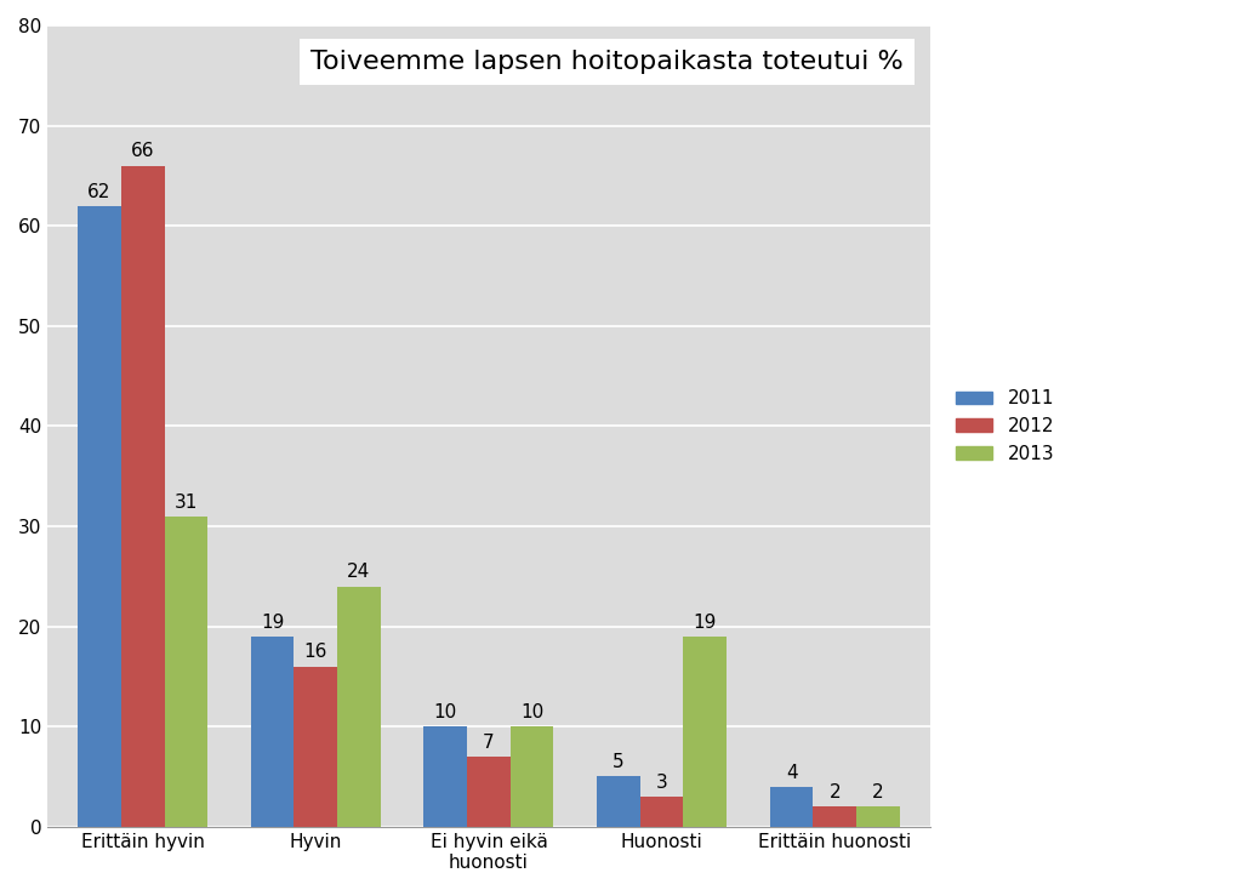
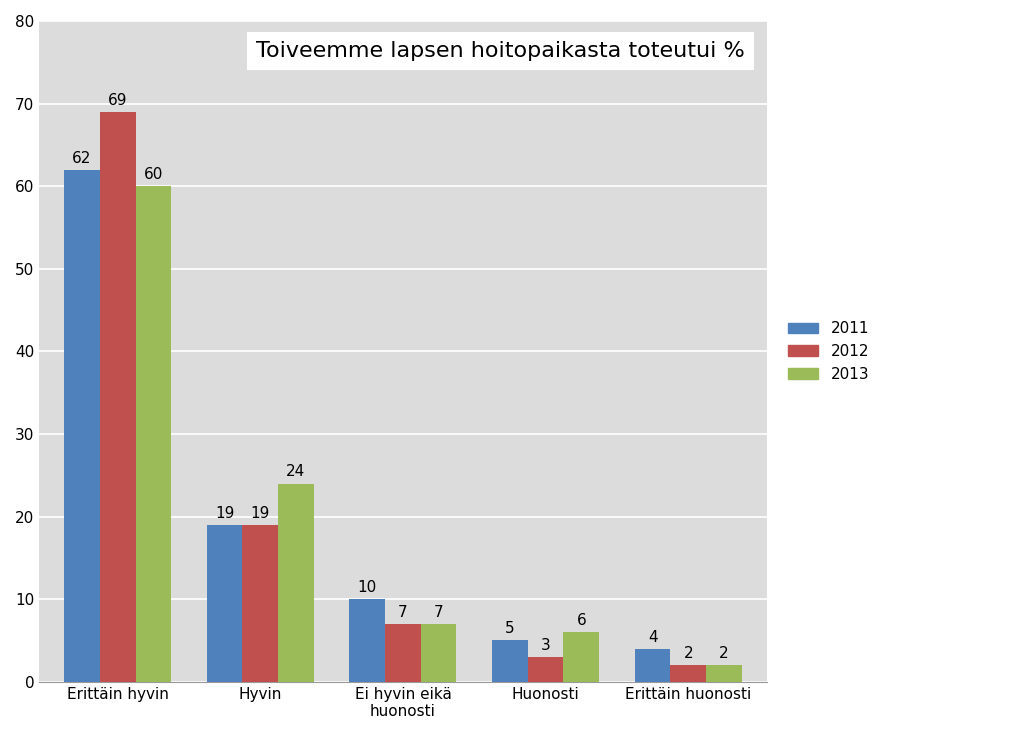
2012/Erittäin hyvin: 66 -> 69
2013/Erittäin hyvin: 31 -> 60
2012/Hyvin: 16 -> 19
2013/Ei hyvin eikä huonosti: 10 -> 7
2013/Huonosti: 19 -> 6
